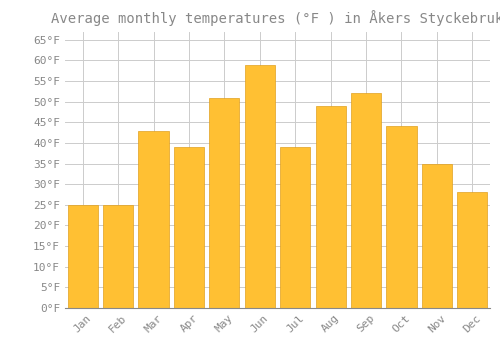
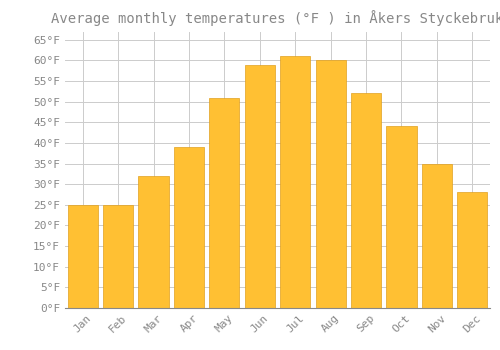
Mar: 43°F -> 32°F
Jul: 39°F -> 61°F
Aug: 49°F -> 60°F
